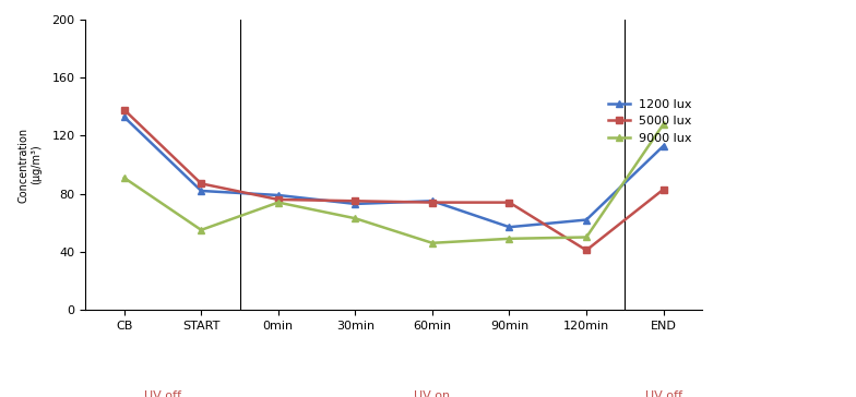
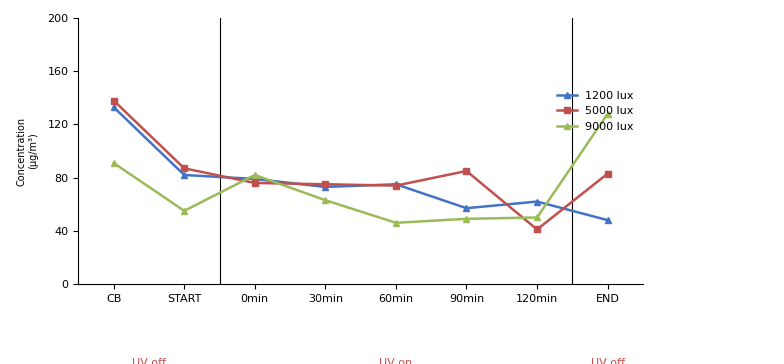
9000 lux/0min: 74 -> 82
5000 lux/90min: 74 -> 85
1200 lux/END: 113 -> 48
